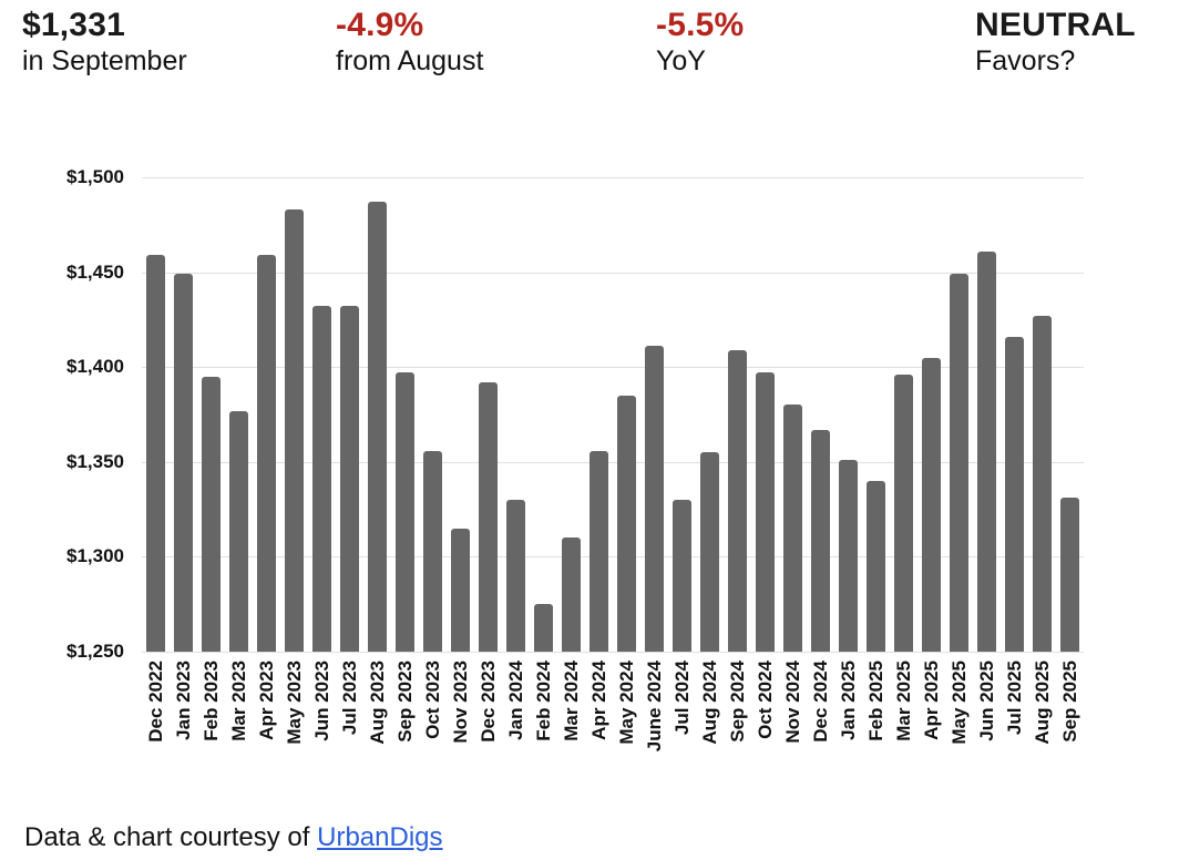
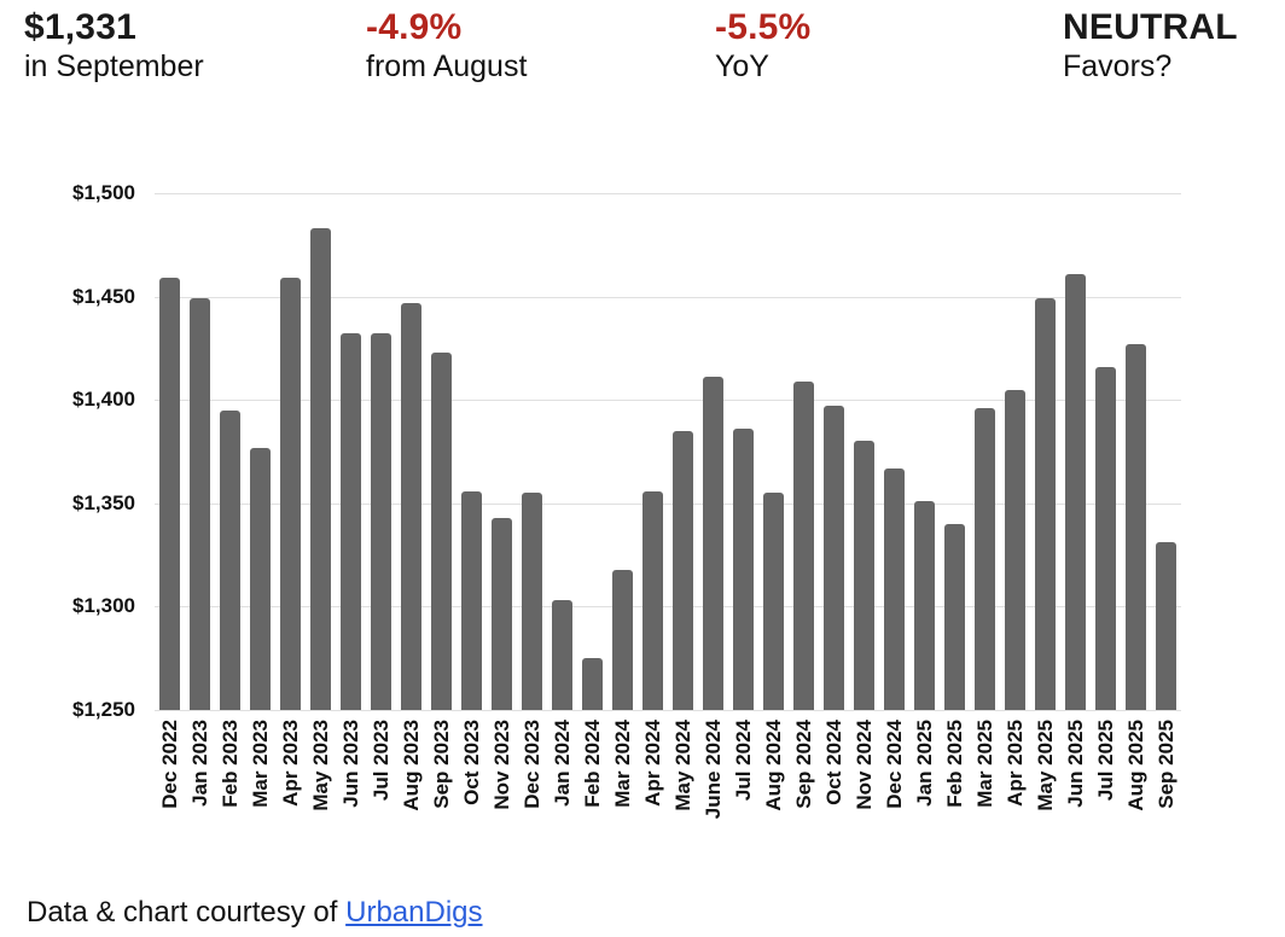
Aug 2023: $1487 -> $1447
Sep 2023: $1397 -> $1423
Nov 2023: $1315 -> $1343
Dec 2023: $1392 -> $1355
Jan 2024: $1330 -> $1303
Mar 2024: $1310 -> $1318
Jul 2024: $1330 -> $1386
